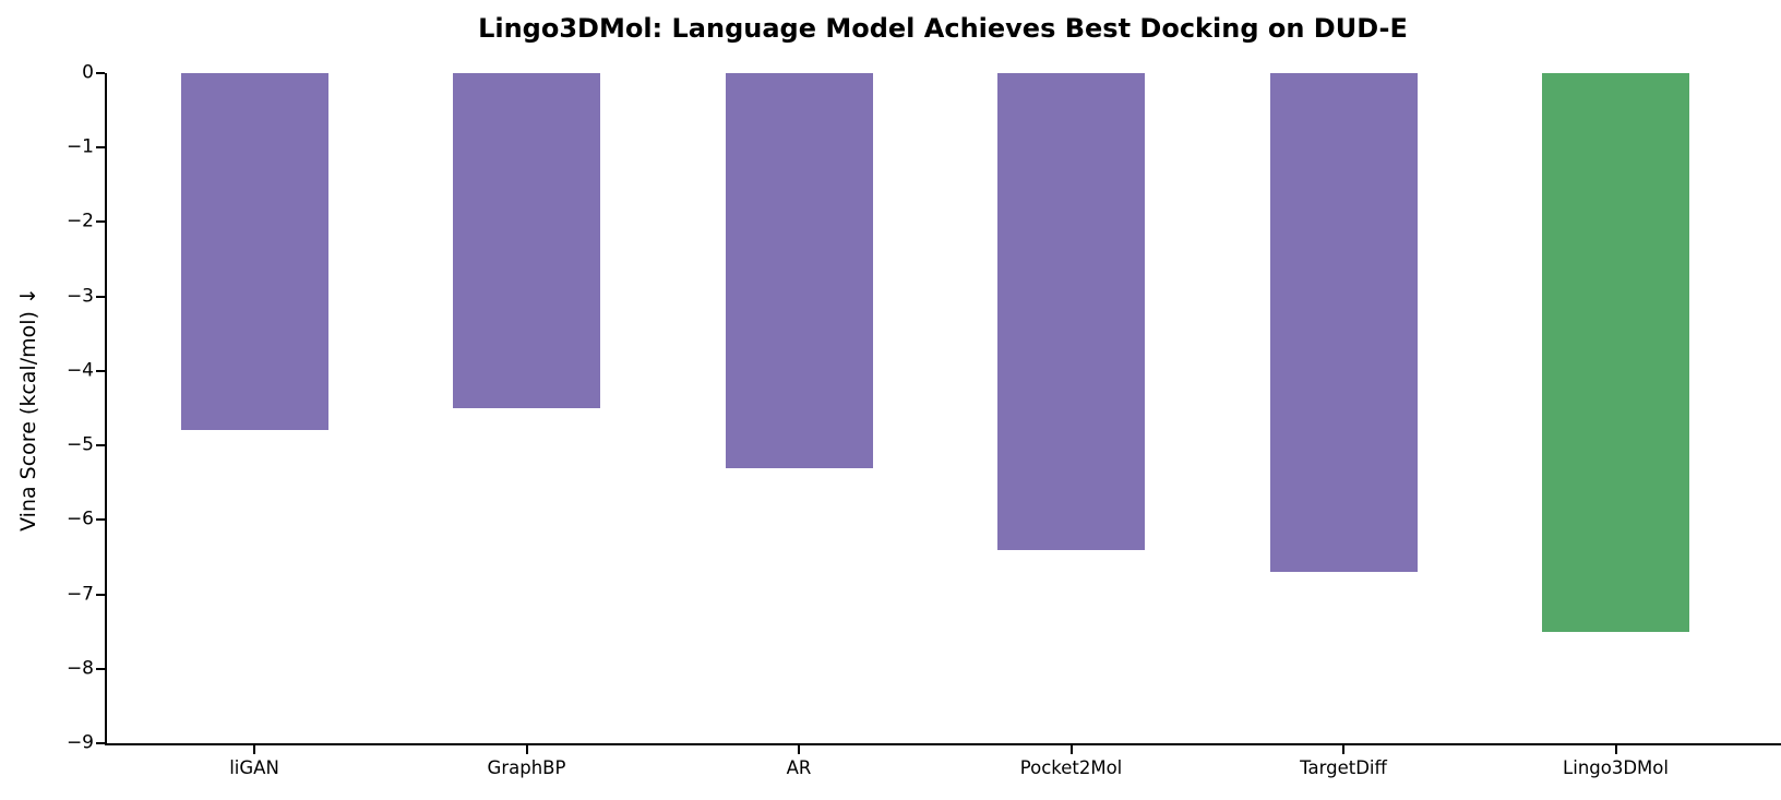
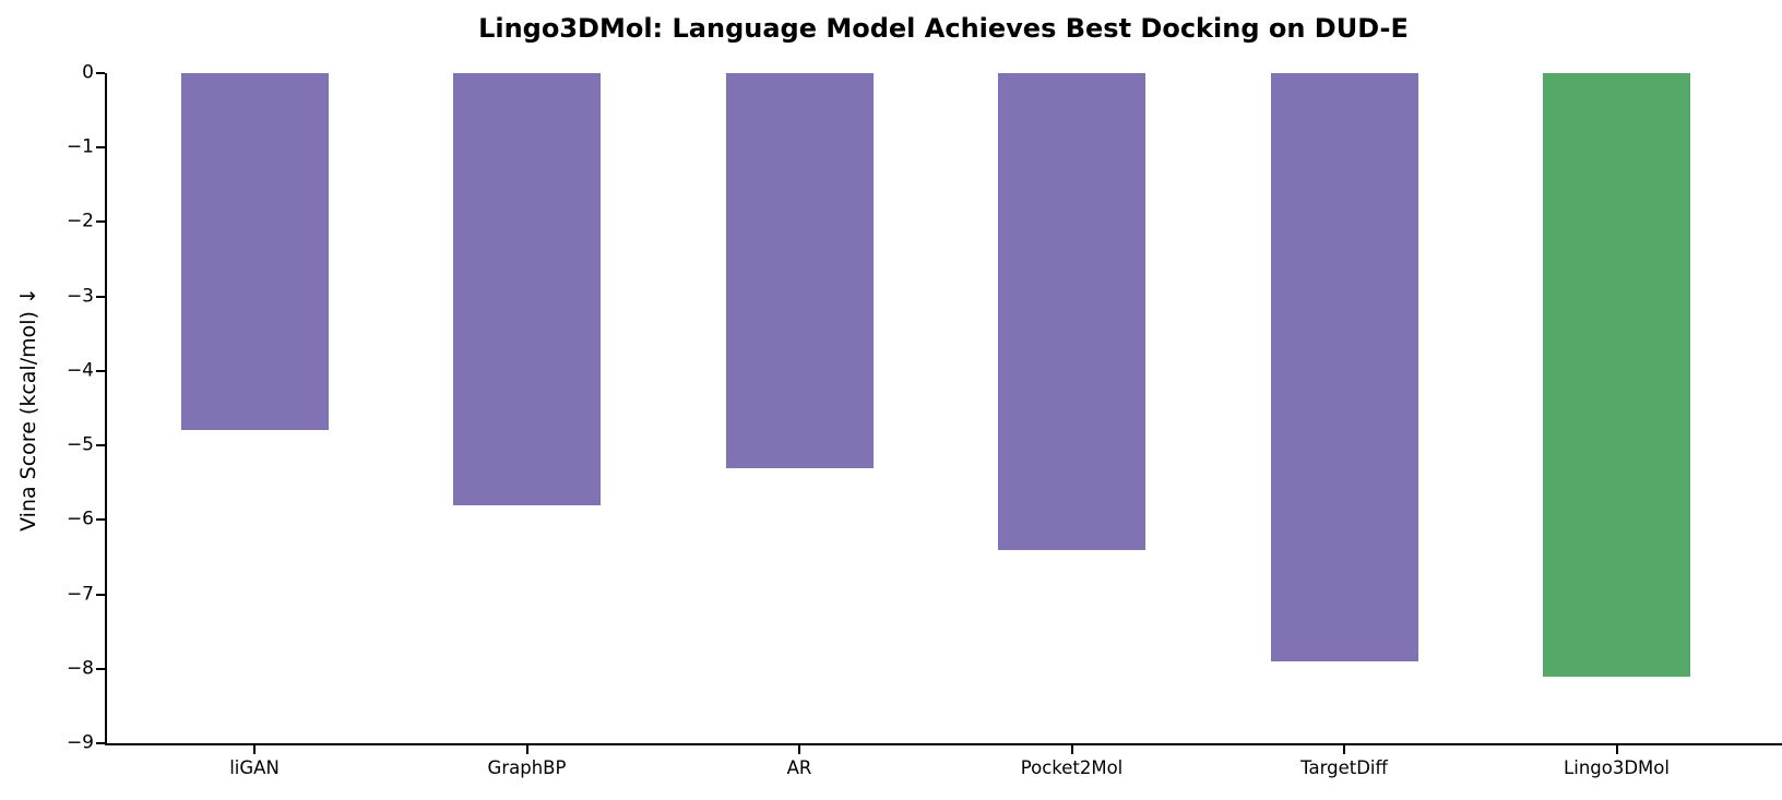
GraphBP: -4.5 -> -5.8
TargetDiff: -6.7 -> -7.9
Lingo3DMol: -7.5 -> -8.1
